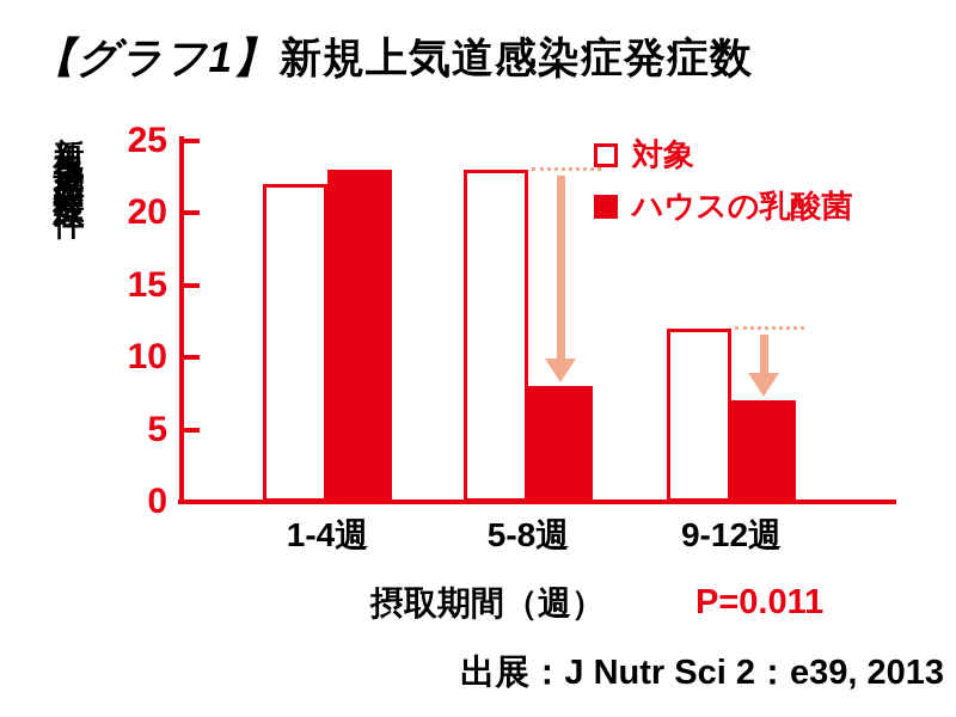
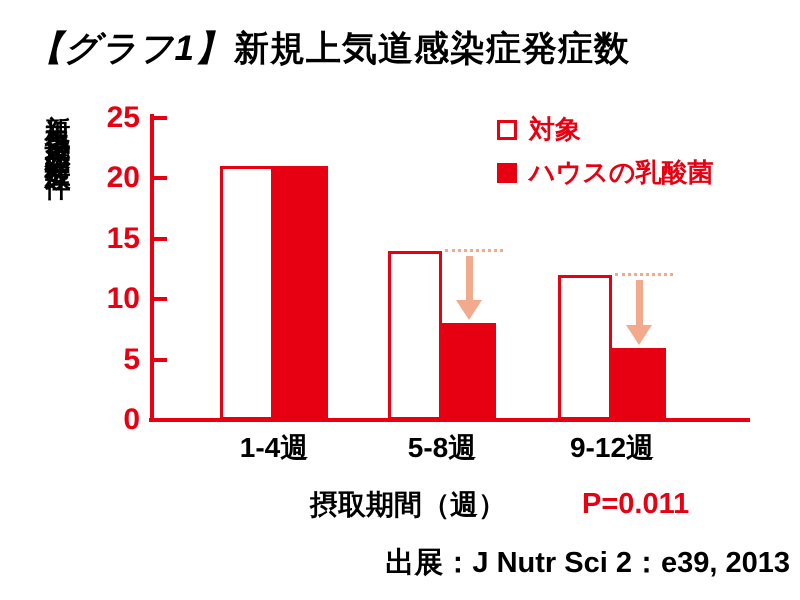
対象/1-4週: 22 -> 21
ハウスの乳酸菌/1-4週: 23 -> 21
対象/5-8週: 23 -> 14
ハウスの乳酸菌/9-12週: 7 -> 6
